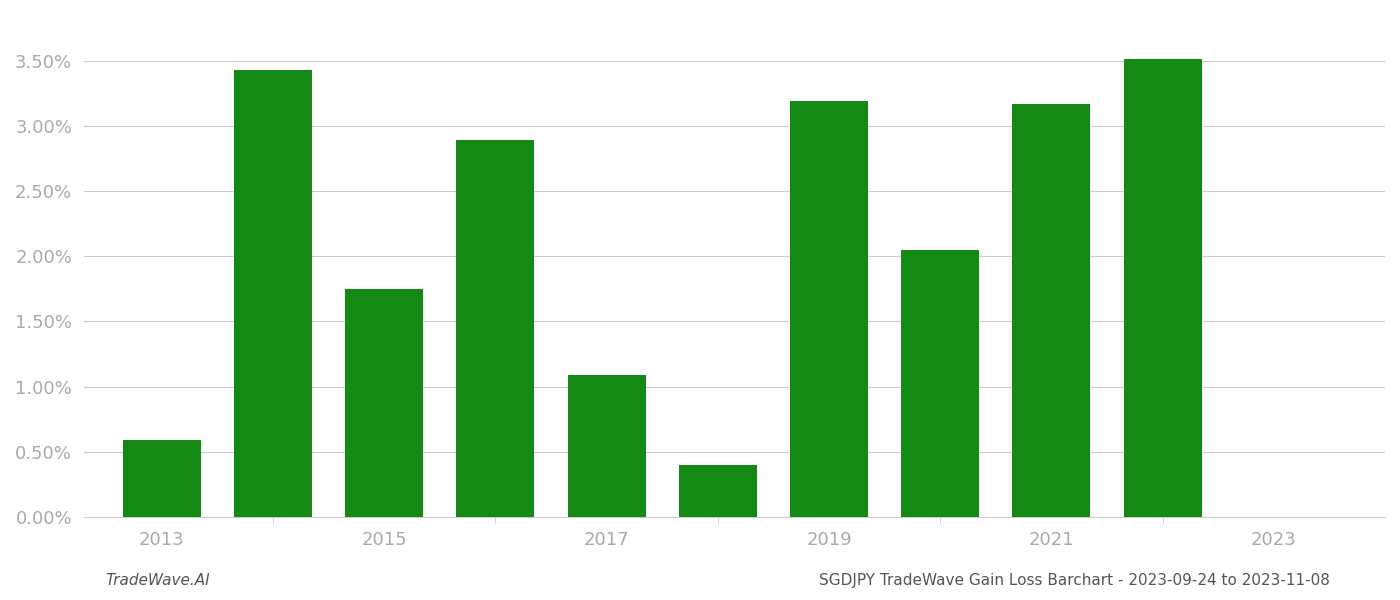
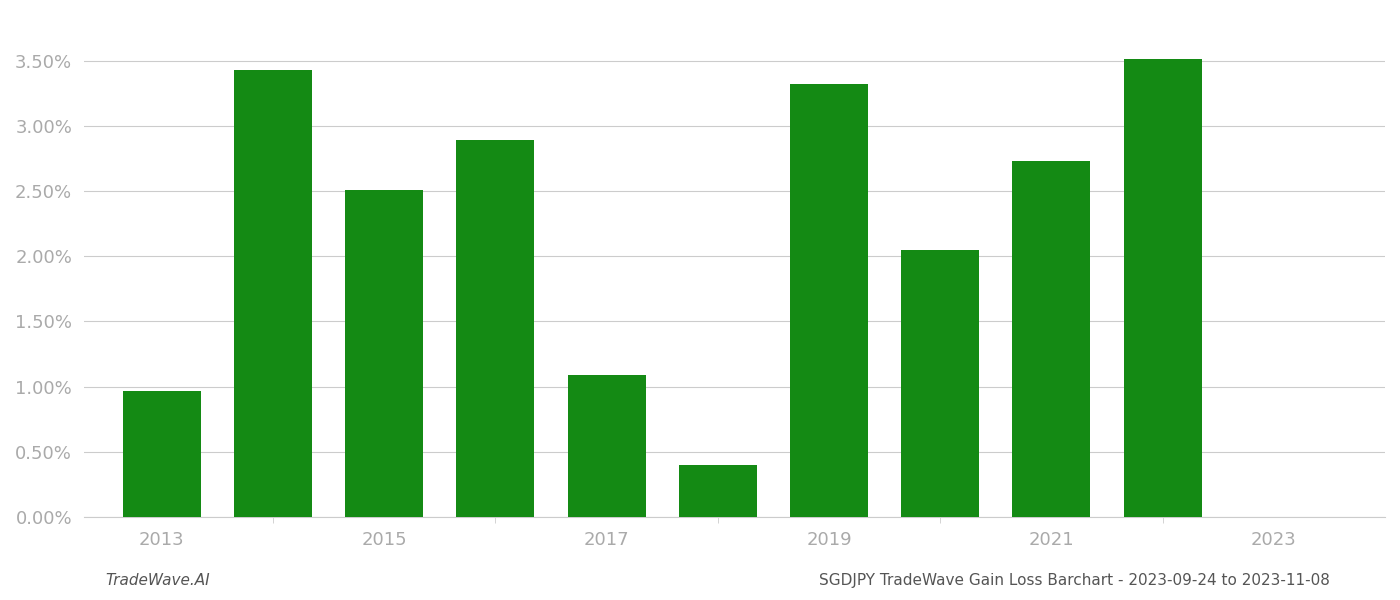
2013: 0.59% -> 0.97%
2015: 1.75% -> 2.51%
2019: 3.19% -> 3.32%
2021: 3.17% -> 2.73%
